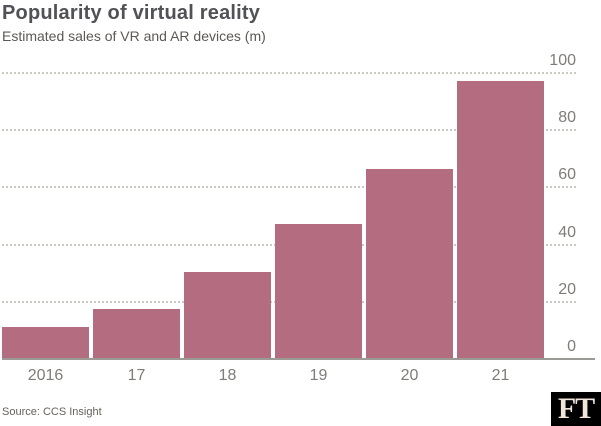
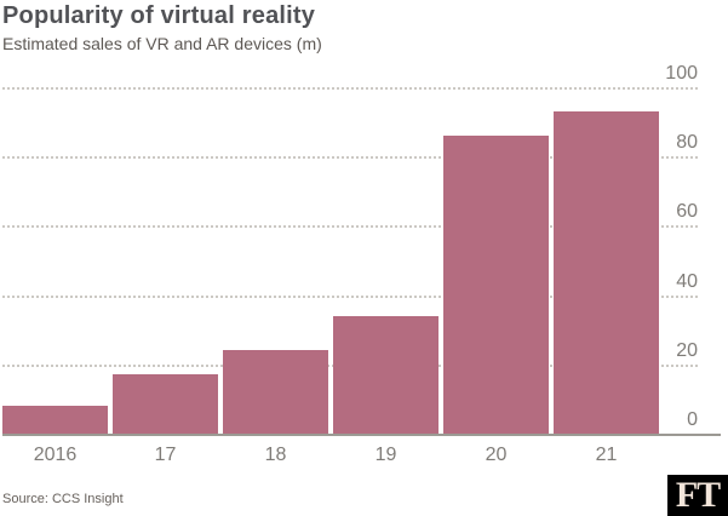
2016: 11 -> 8
18: 30 -> 24
19: 47 -> 34
20: 66 -> 86
21: 97 -> 93
